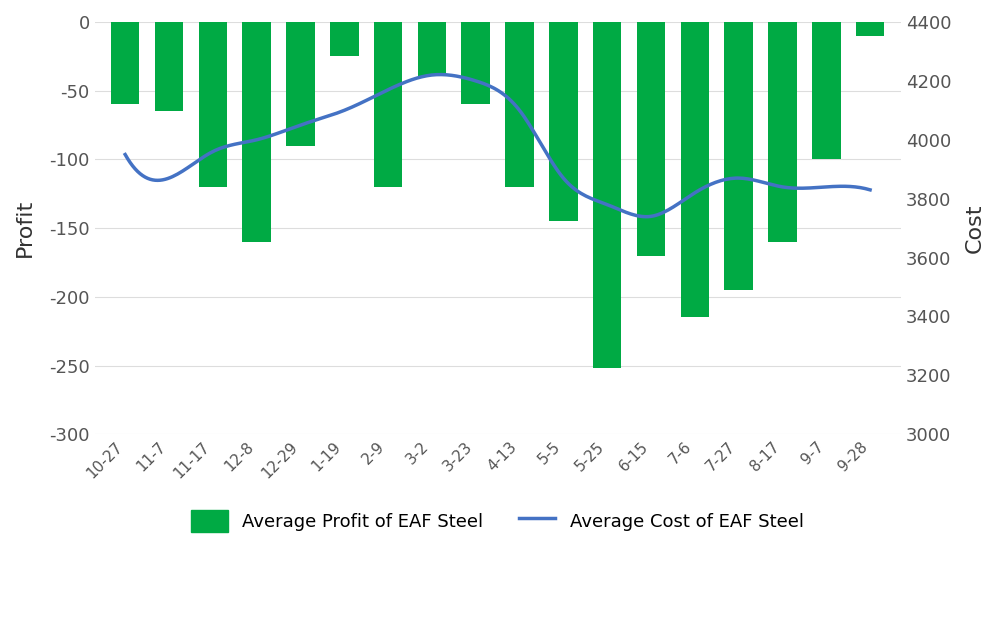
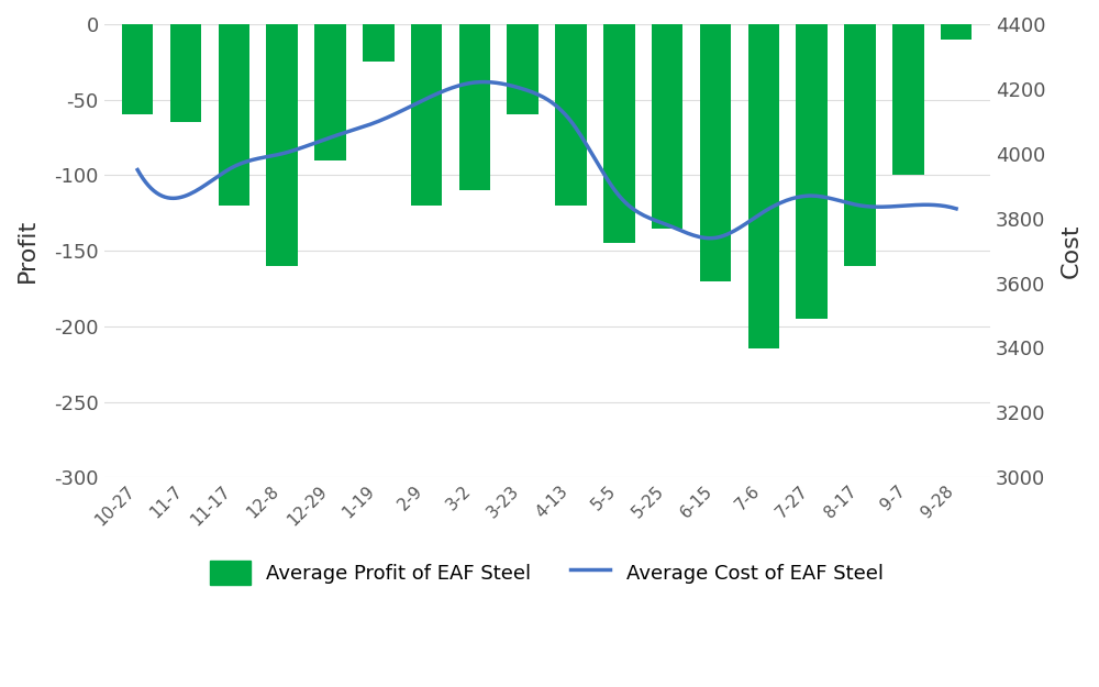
Average Profit of EAF Steel/3-2: -39 -> -110
Average Profit of EAF Steel/5-25: -252 -> -135
